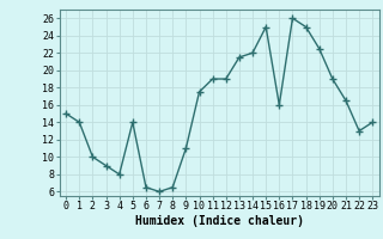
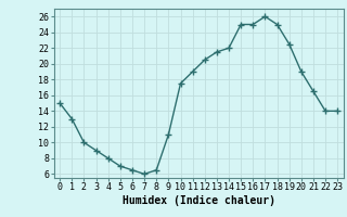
1: 14.0 -> 13.0
5: 14.0 -> 7.0
12: 19.0 -> 20.5
16: 16.0 -> 25.0
22: 13.0 -> 14.0
